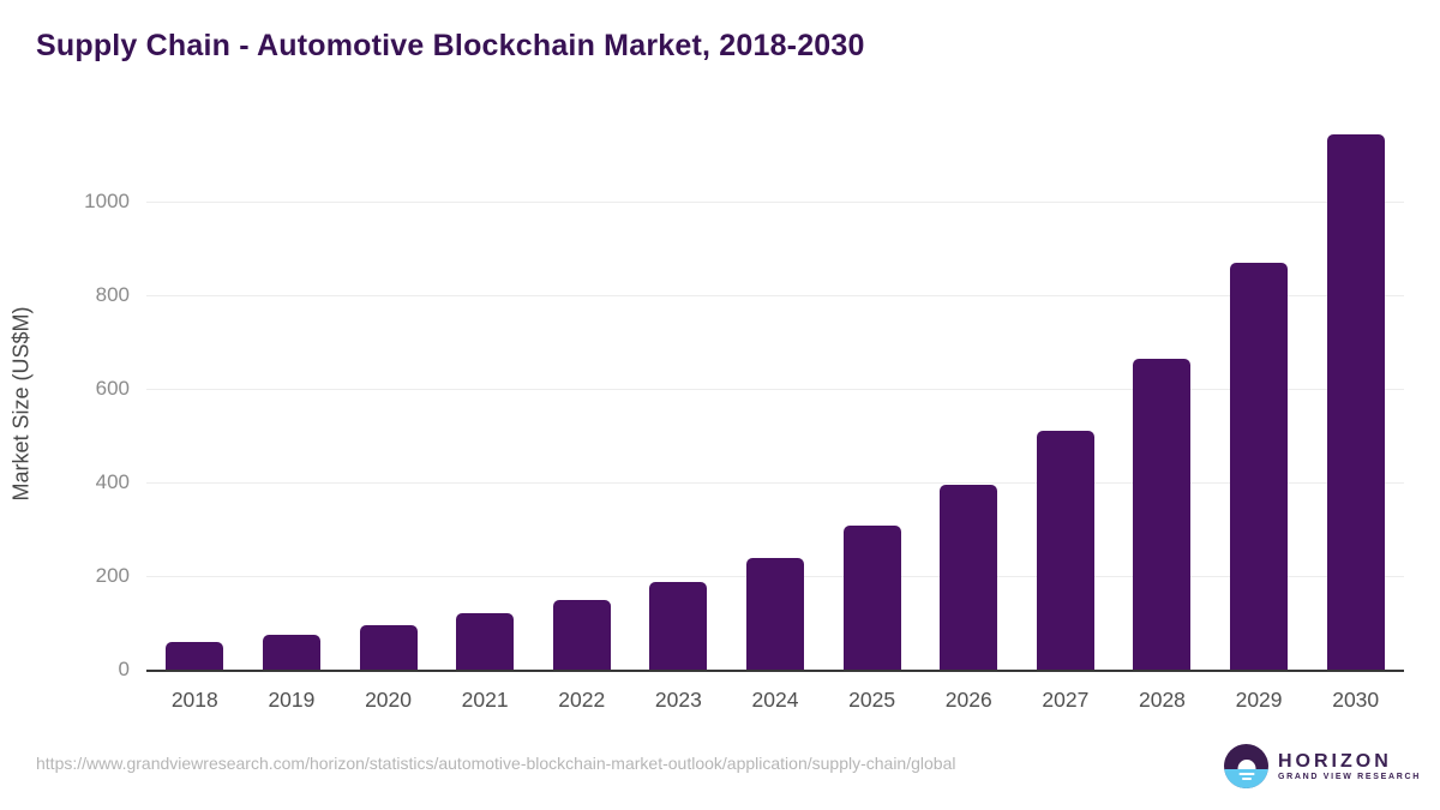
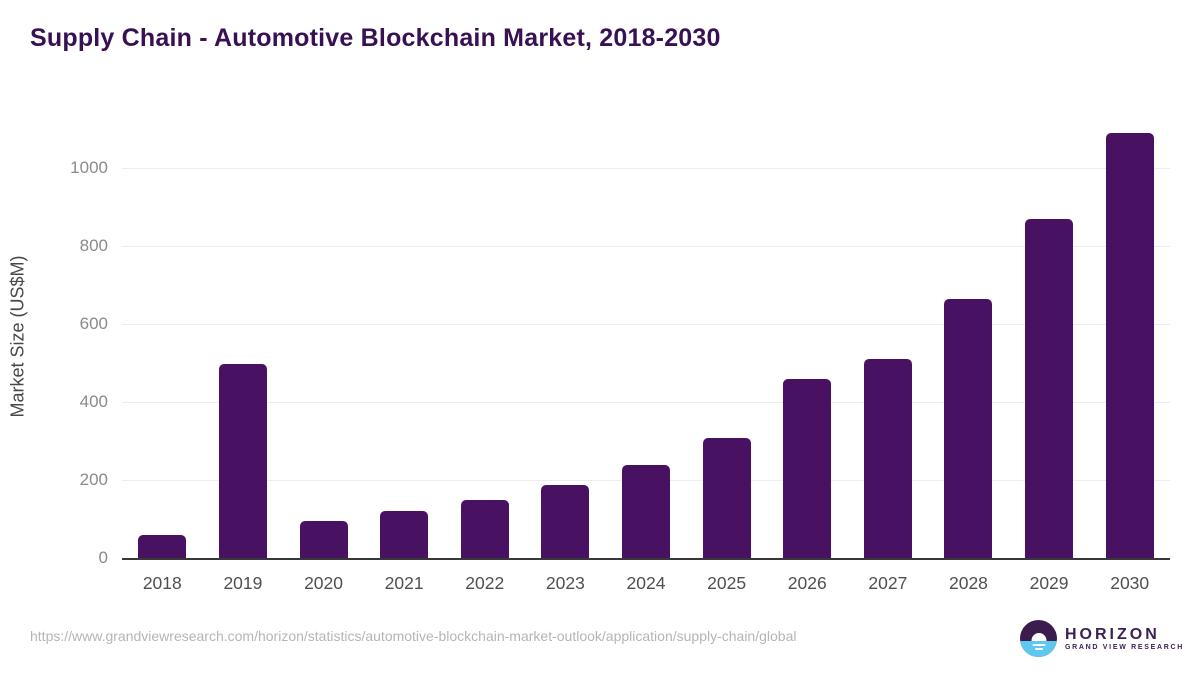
2019: 80 -> 500
2026: 400 -> 460
2030: 1140 -> 1090
